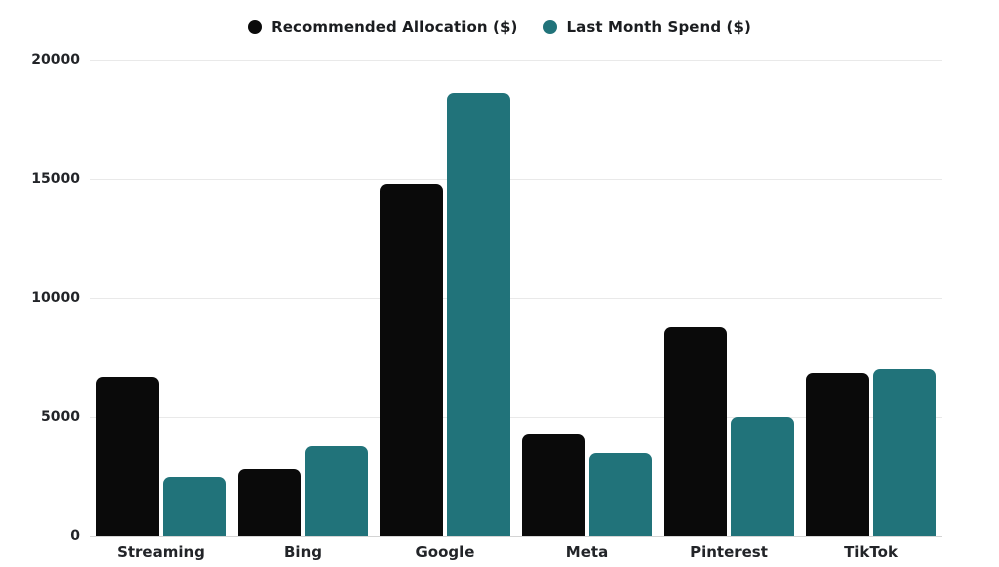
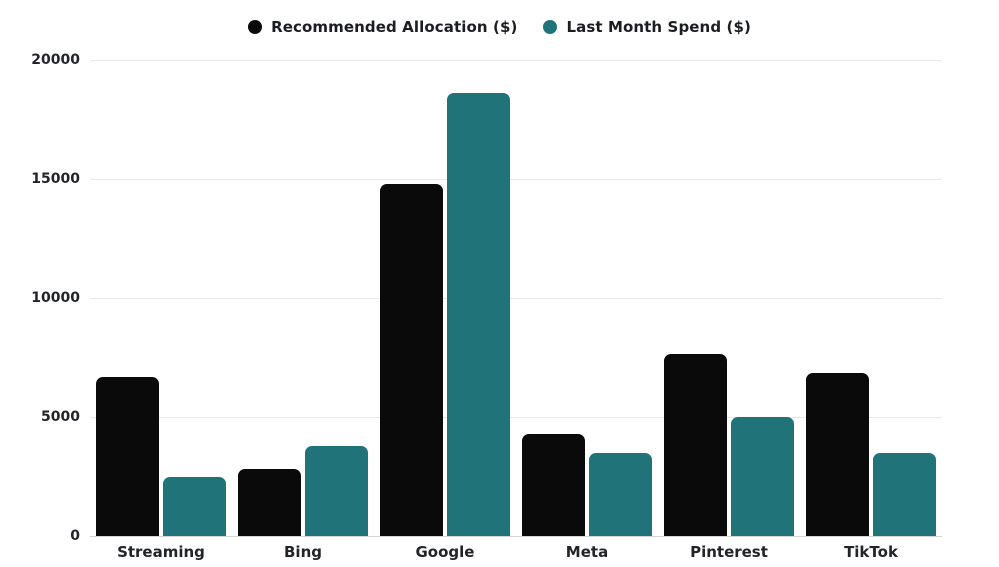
Recommended Allocation ($)/Pinterest: 8800 -> 7600
Last Month Spend ($)/TikTok: 7000 -> 3500
